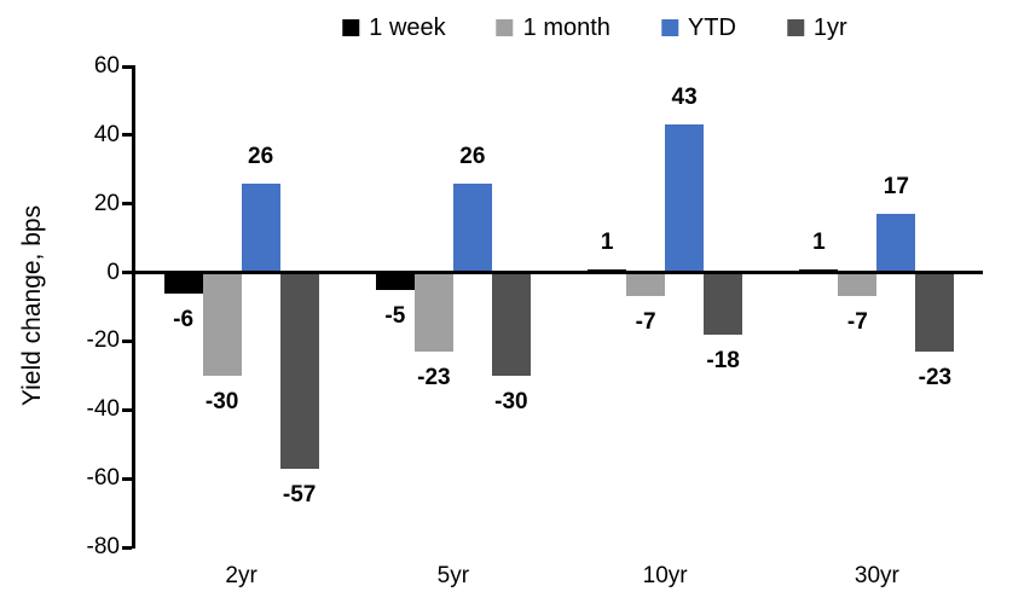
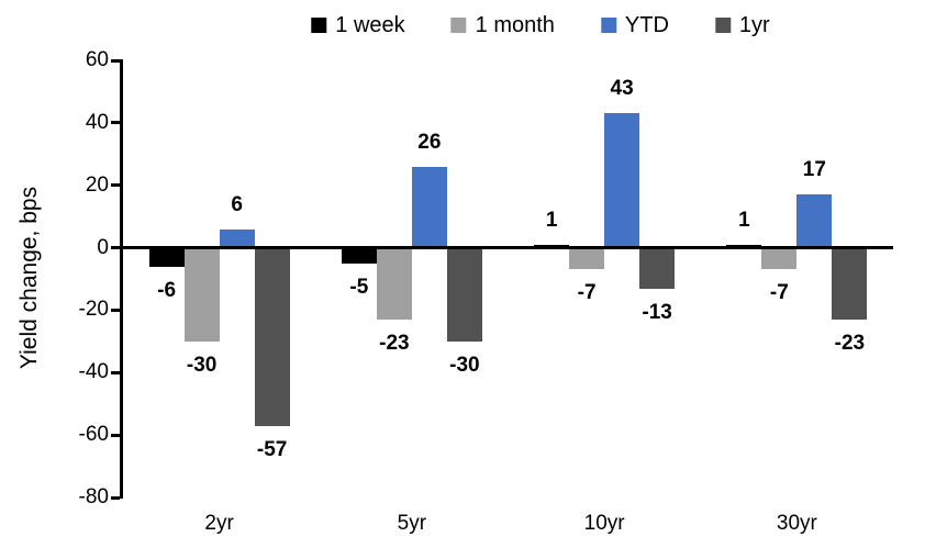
YTD/2yr: 26 -> 6
1yr/10yr: -18 -> -13
